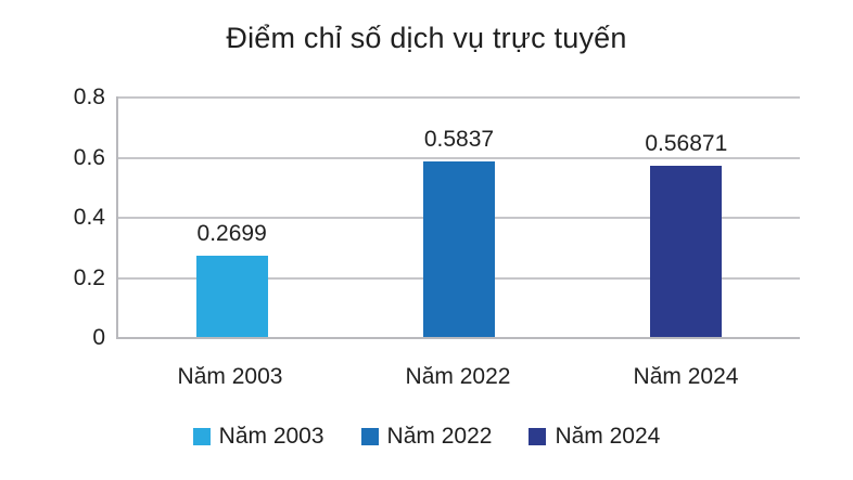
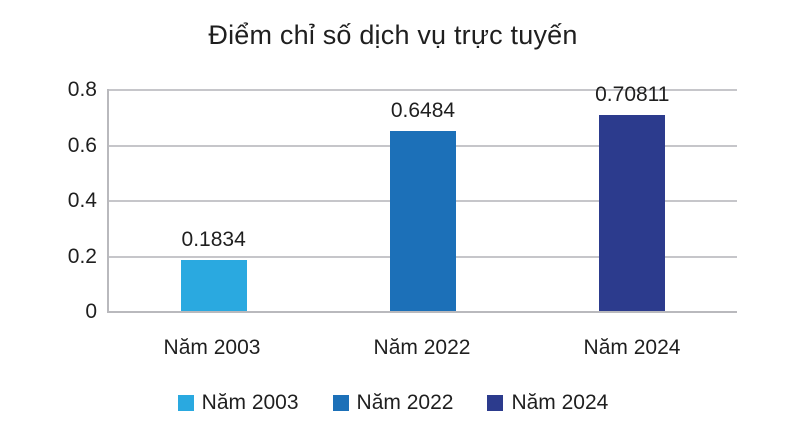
Năm 2003: 0.2699 -> 0.1834
Năm 2022: 0.5837 -> 0.6484
Năm 2024: 0.56871 -> 0.70811
